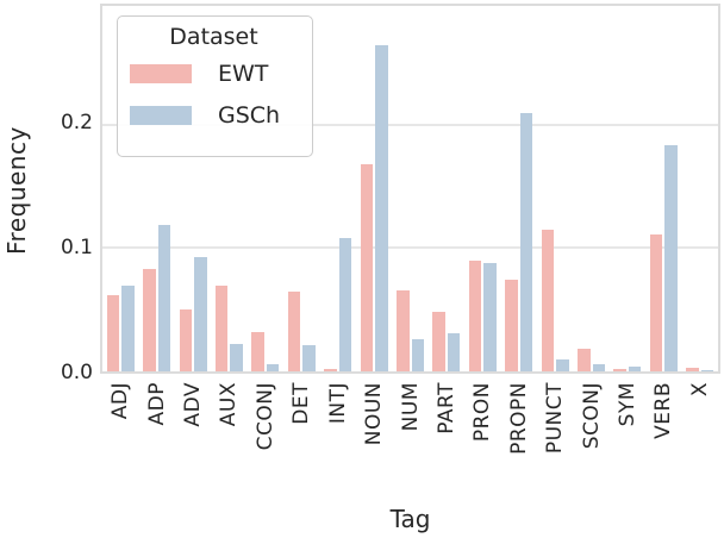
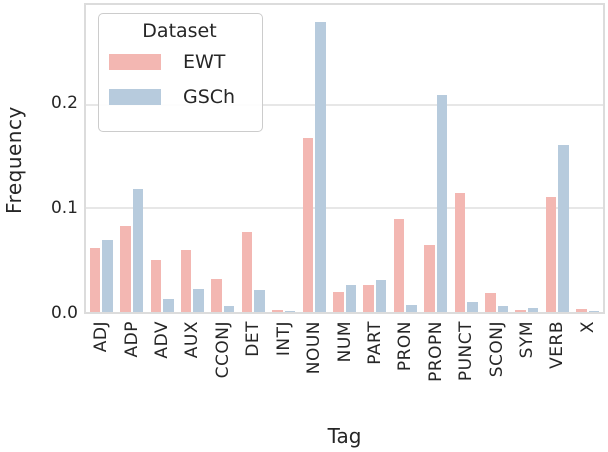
GSCh/ADV: 0.093 -> 0.013
EWT/AUX: 0.069 -> 0.060
EWT/DET: 0.065 -> 0.077
GSCh/INTJ: 0.108 -> 0.001
GSCh/NOUN: 0.264 -> 0.280
EWT/NUM: 0.066 -> 0.019
EWT/PART: 0.048 -> 0.026
GSCh/PRON: 0.088 -> 0.007
EWT/PROPN: 0.074 -> 0.065
GSCh/VERB: 0.183 -> 0.161
